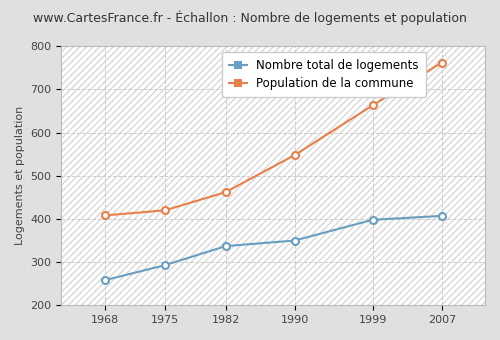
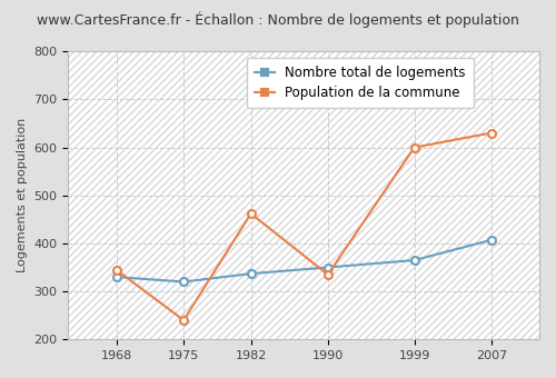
Nombre total de logements/1968: 258 -> 330
Population de la commune/1968: 408 -> 345
Nombre total de logements/1975: 293 -> 320
Population de la commune/1975: 420 -> 240
Population de la commune/1990: 548 -> 335
Nombre total de logements/1999: 398 -> 365
Population de la commune/1999: 663 -> 600
Population de la commune/2007: 762 -> 630
